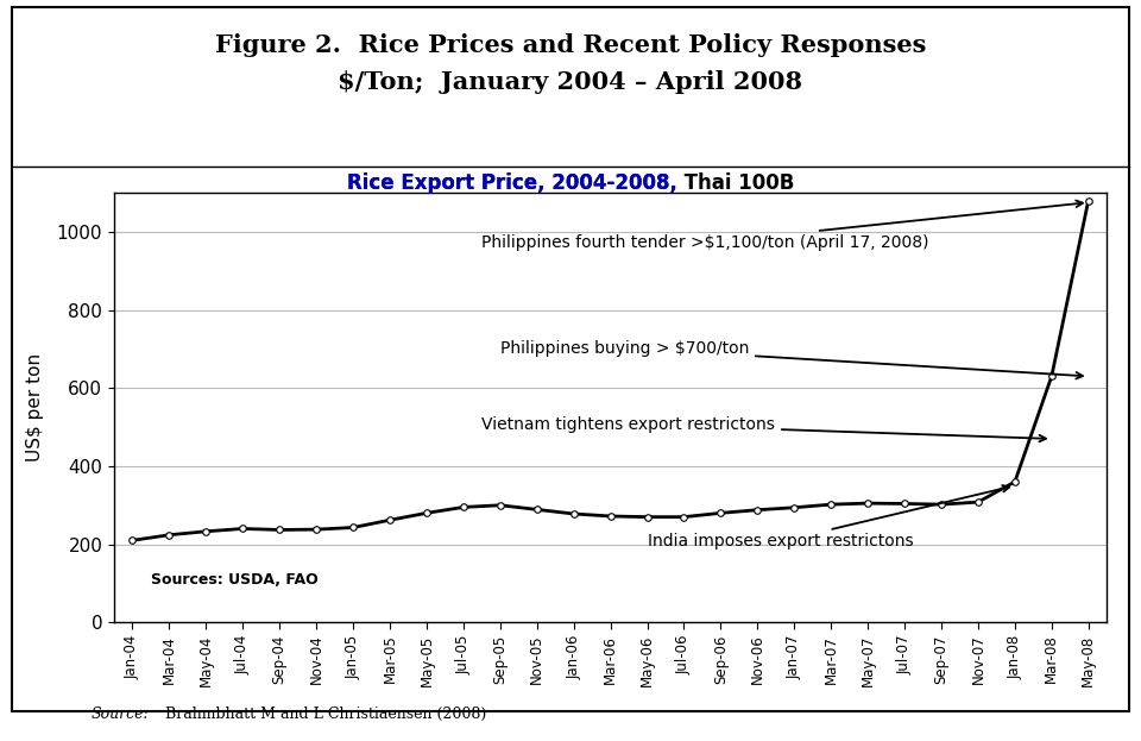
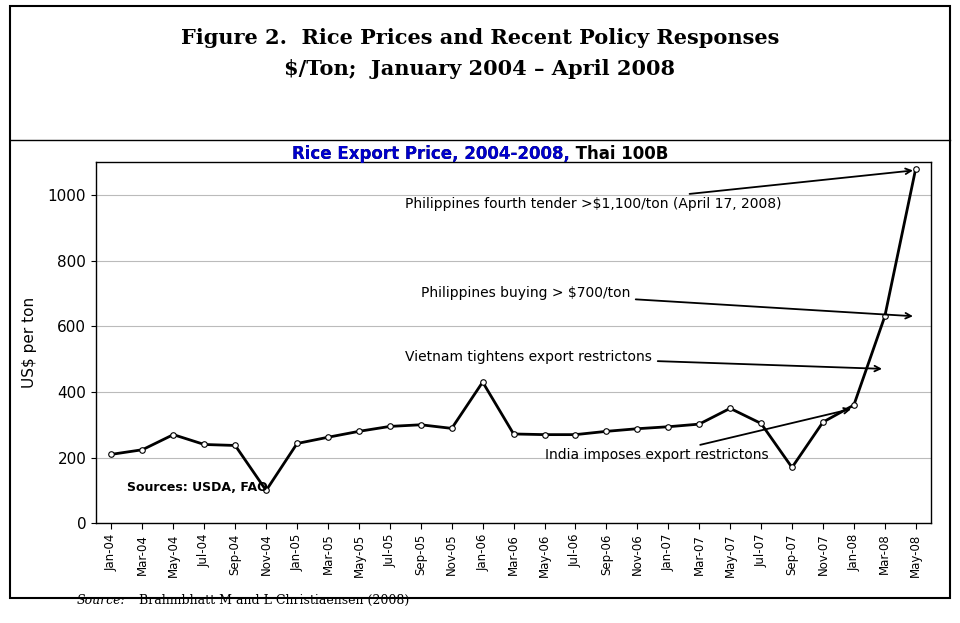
May-04: 233 -> 270
Nov-04: 238 -> 100
Jan-06: 278 -> 430
May-07: 305 -> 350
Sep-07: 302 -> 170
